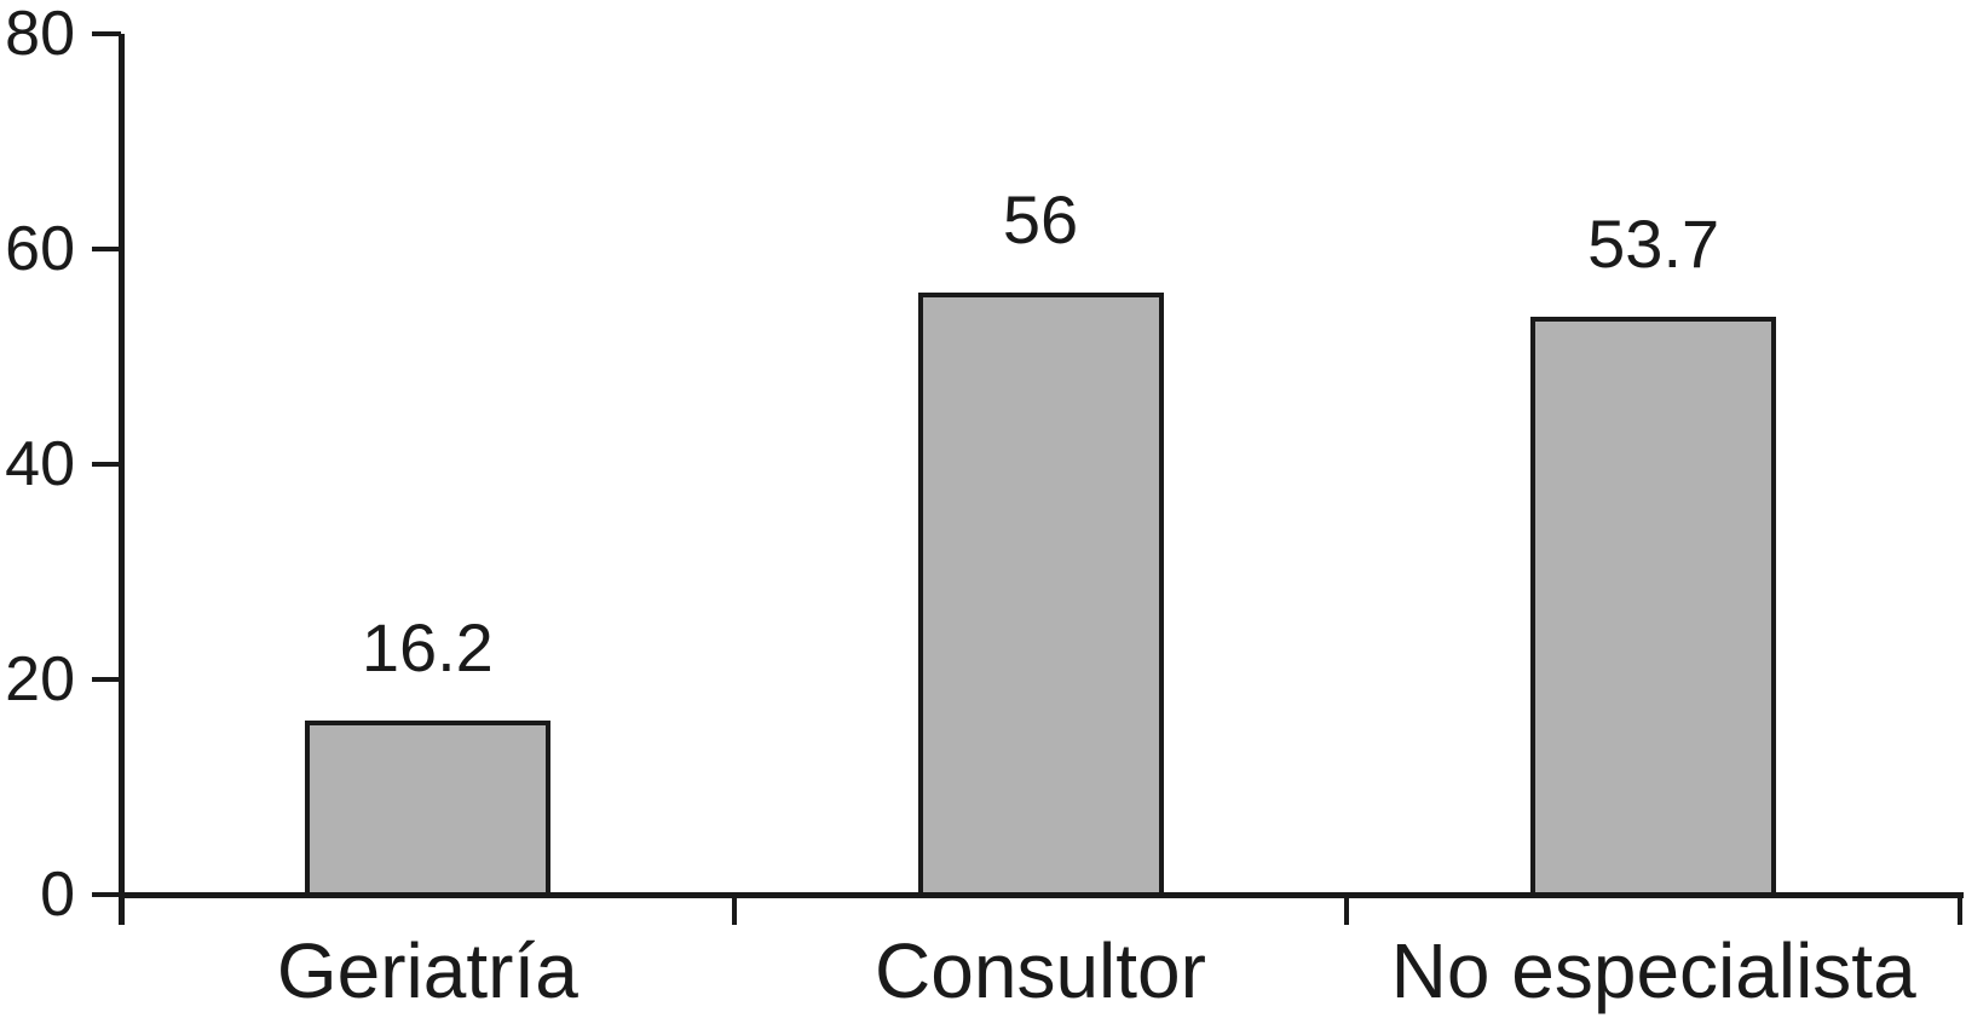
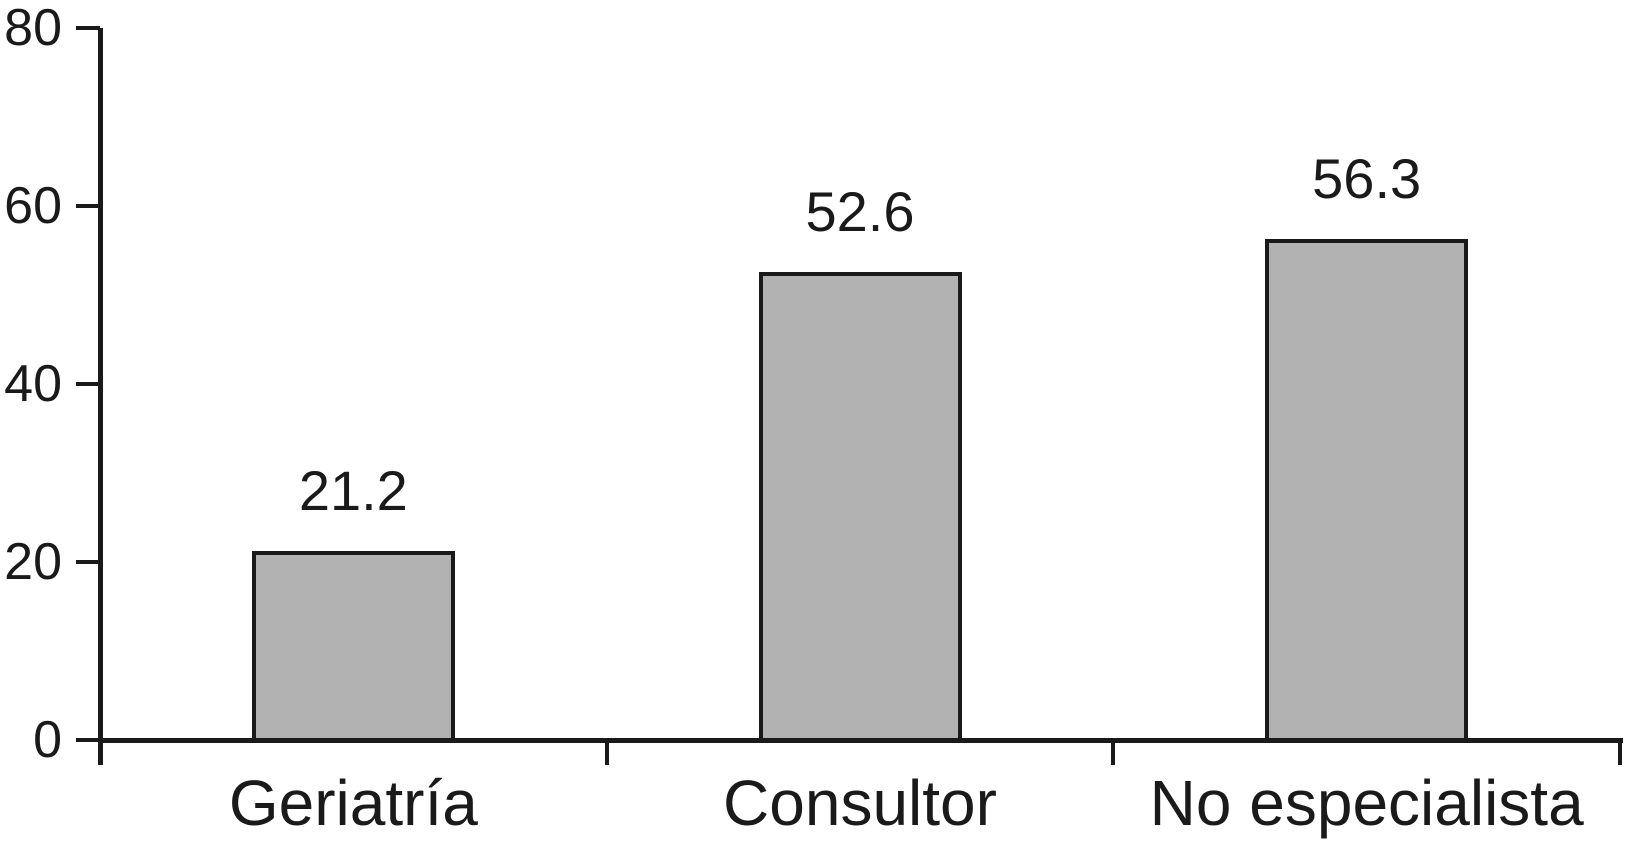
Geriatría: 16.2 -> 21.2
Consultor: 56 -> 52.6
No especialista: 53.7 -> 56.3
